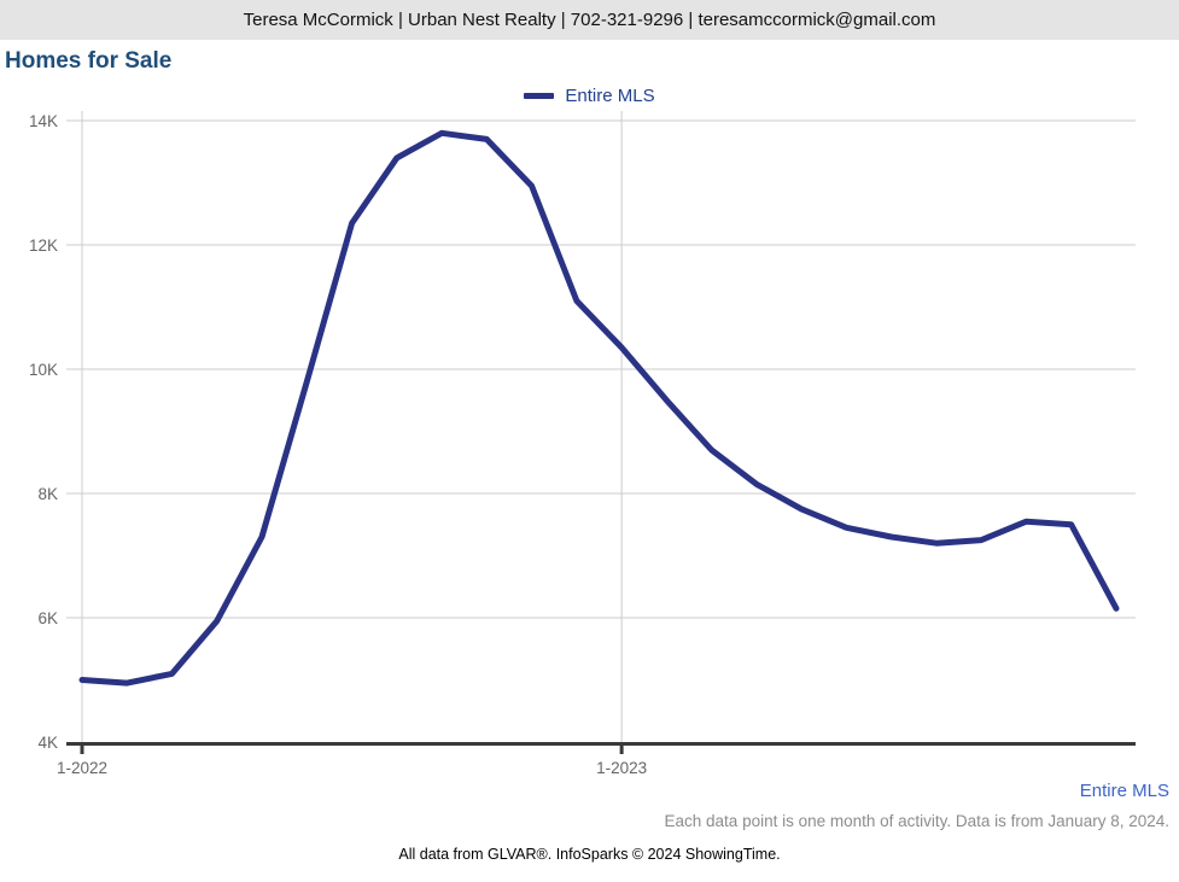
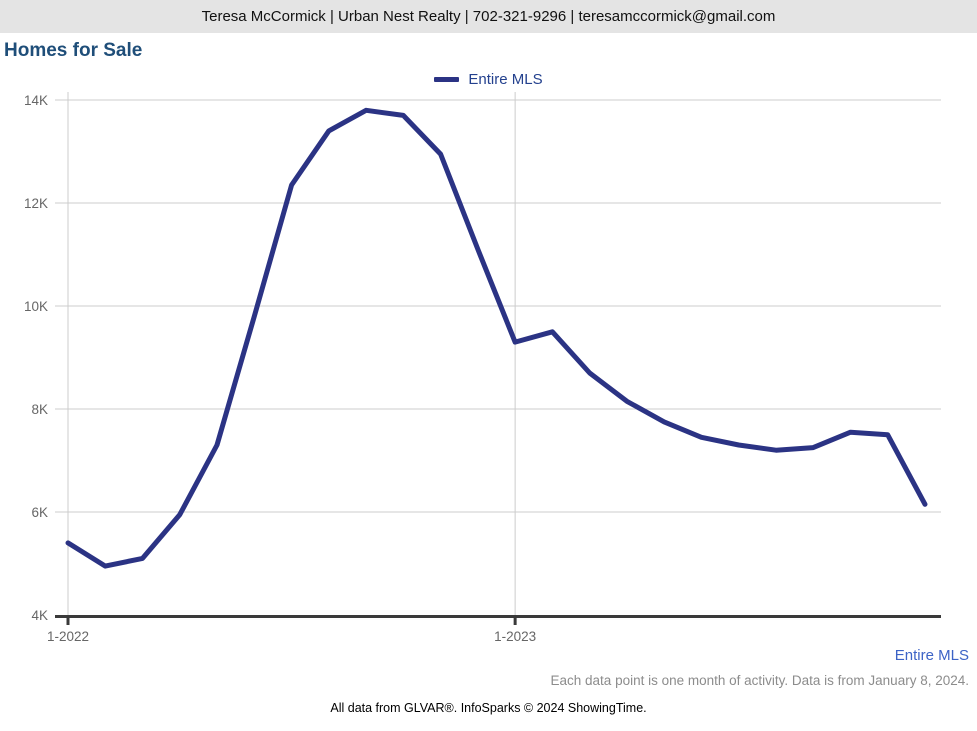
1-2022: 5.0K -> 5.4K
1-2023: 10.4K -> 9.3K
